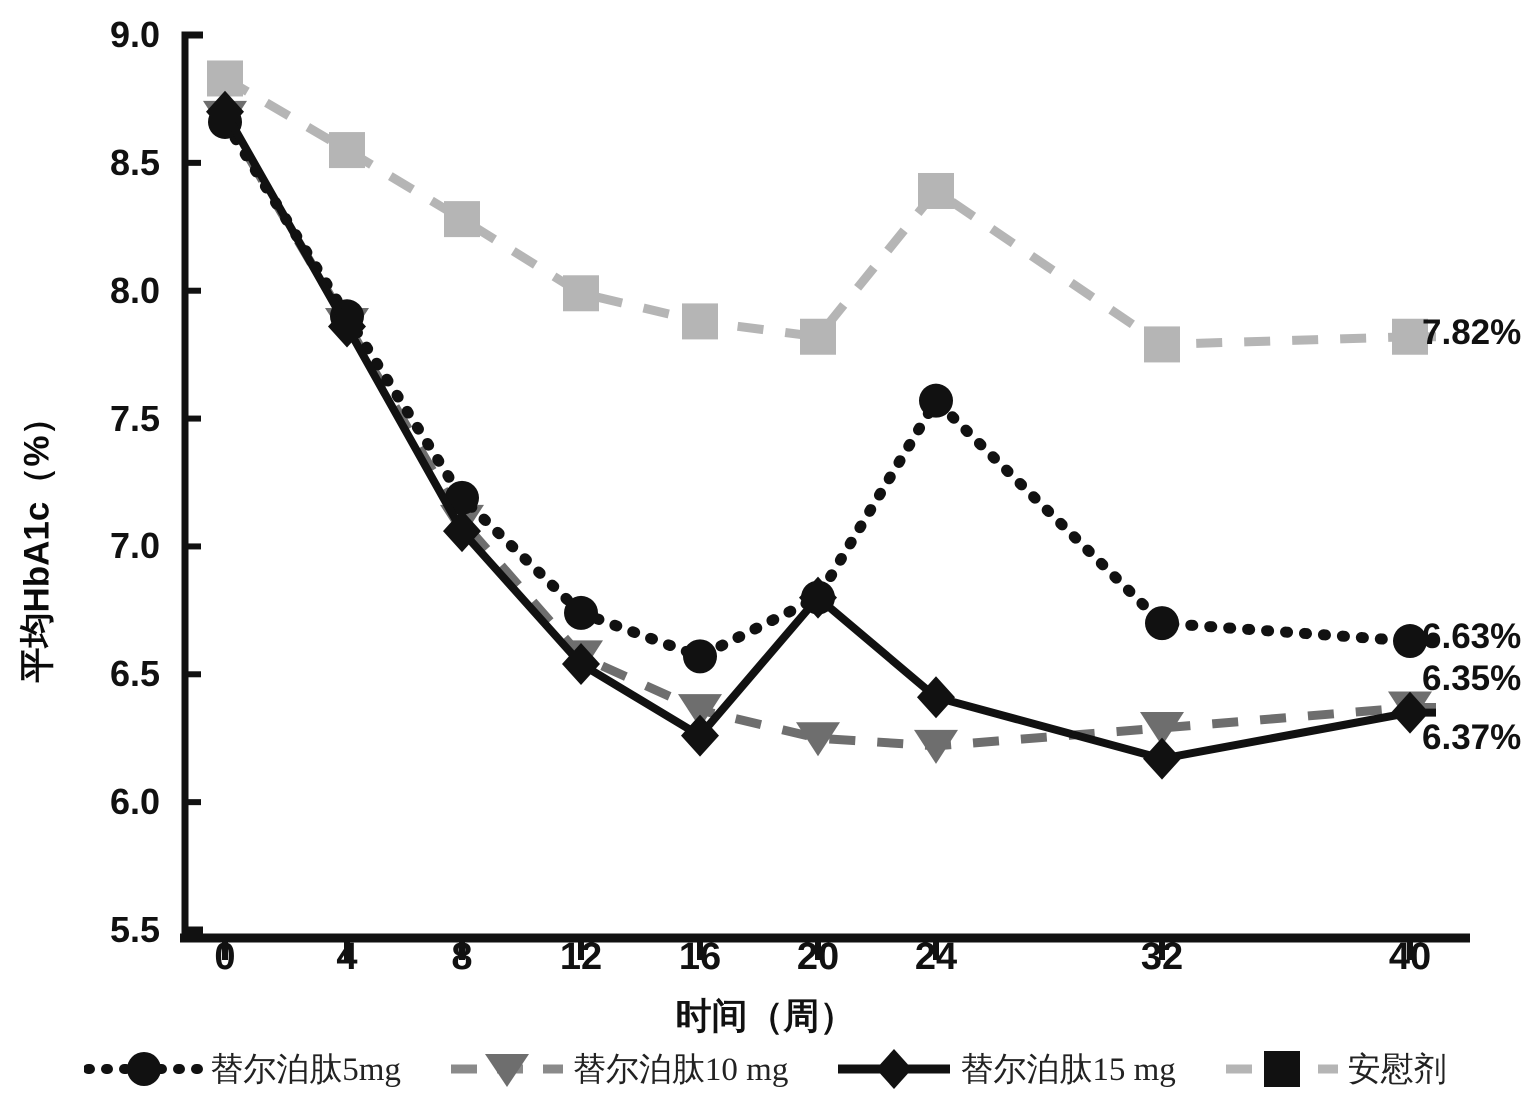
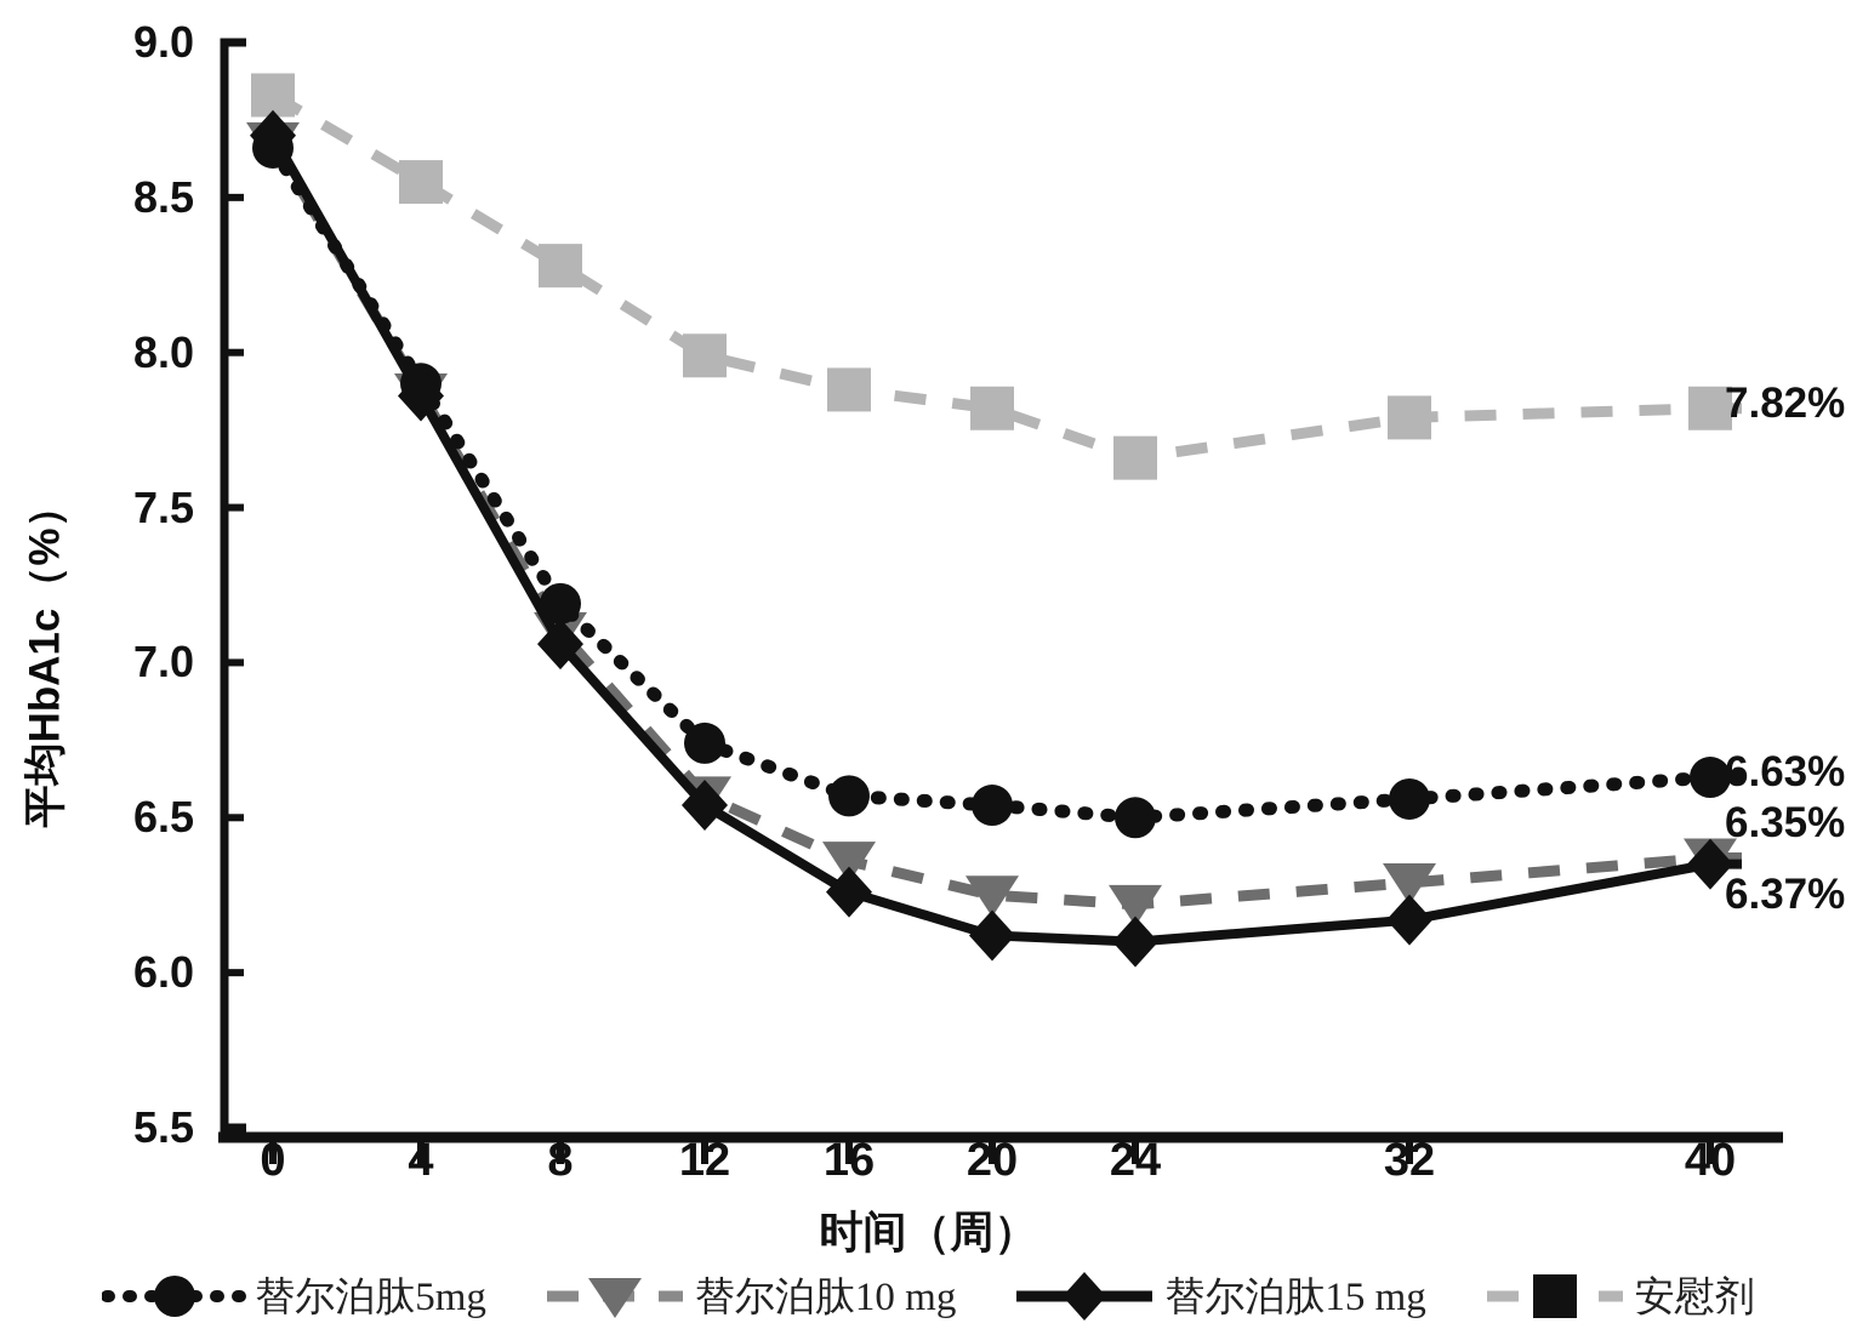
替尔泊肽5mg/20: 6.80 -> 6.54
替尔泊肽15 mg/20: 6.80 -> 6.12
替尔泊肽5mg/24: 7.57 -> 6.50
替尔泊肽15 mg/24: 6.41 -> 6.10
安慰剂/24: 8.39 -> 7.66
替尔泊肽5mg/32: 6.70 -> 6.56
